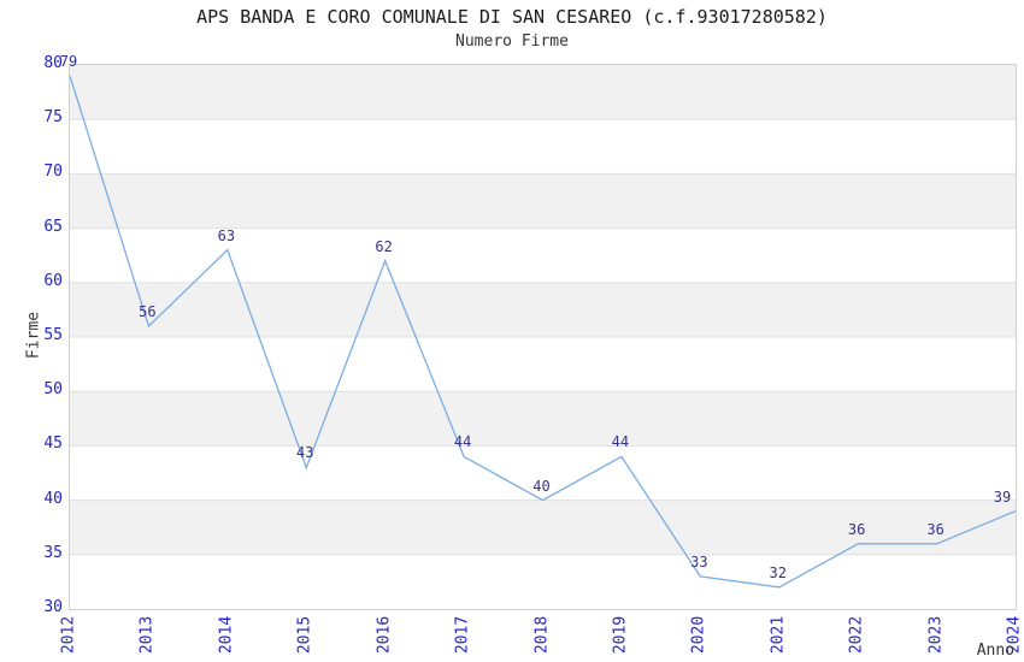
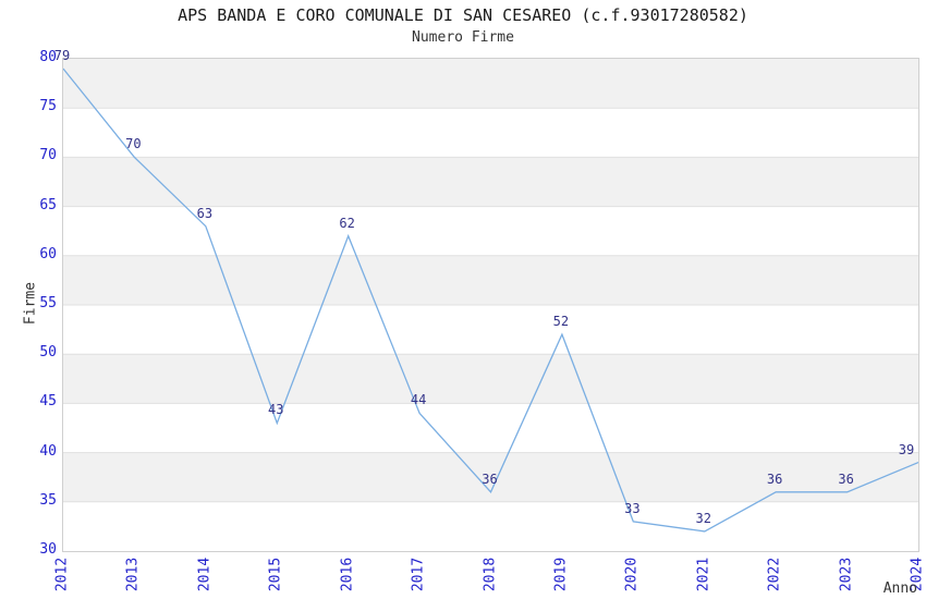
2013: 56 -> 70
2018: 40 -> 36
2019: 44 -> 52
